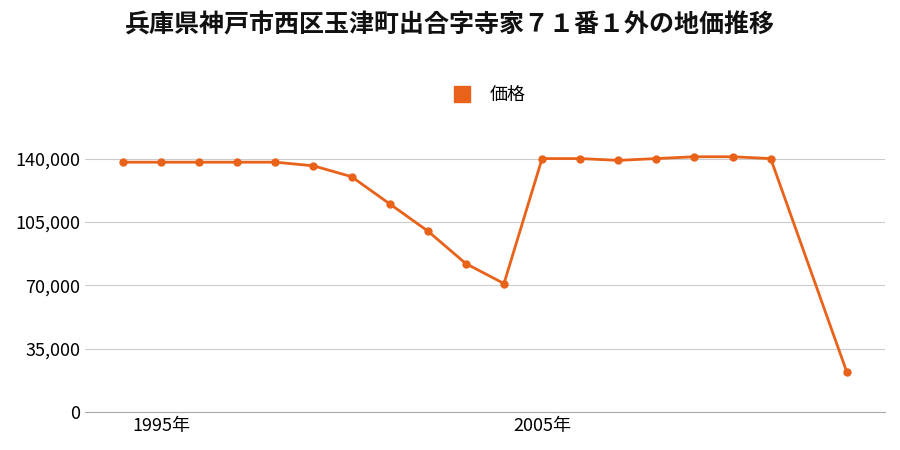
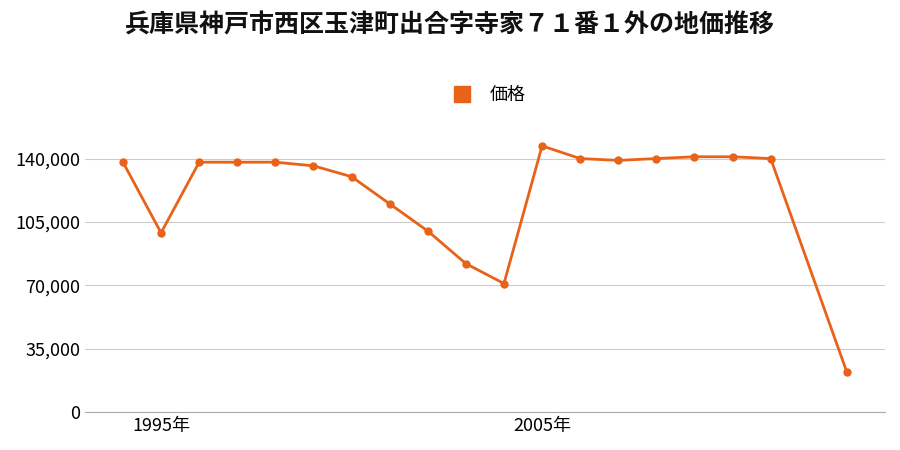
1995年: 138,000 -> 99,000
2005年: 140,000 -> 147,000
